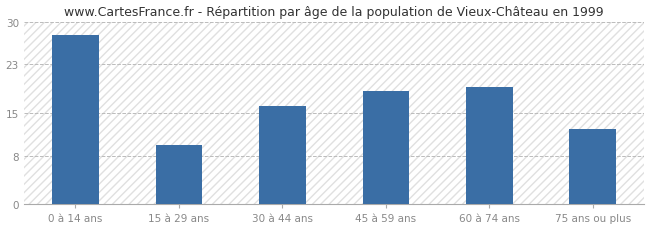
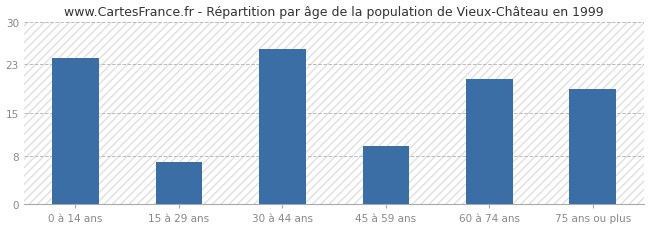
0 à 14 ans: 27.8 -> 24.0
15 à 29 ans: 9.8 -> 7.0
30 à 44 ans: 16.2 -> 25.5
45 à 59 ans: 18.6 -> 9.5
60 à 74 ans: 19.2 -> 20.5
75 ans ou plus: 12.4 -> 19.0
